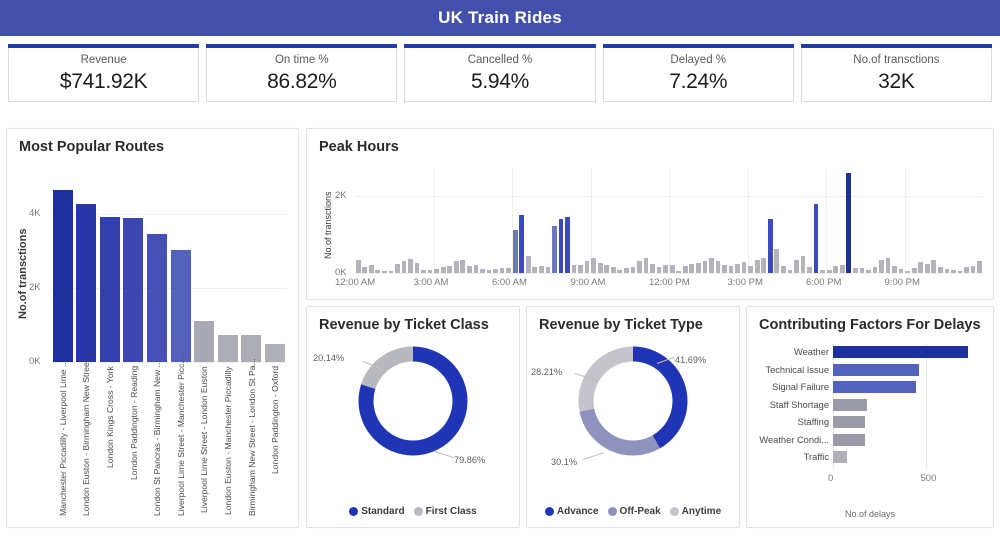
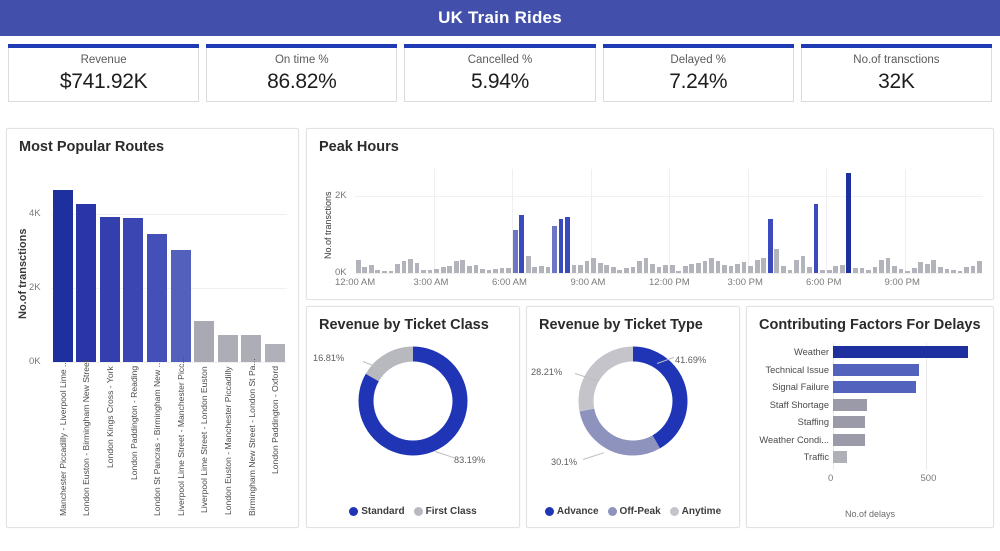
Revenue by Ticket Class/Standard: 79.86% -> 83.19%
Revenue by Ticket Class/First Class: 20.14% -> 16.81%
